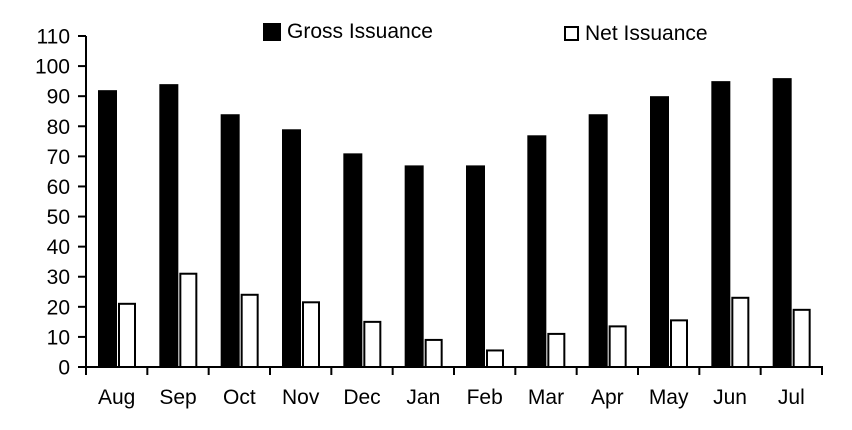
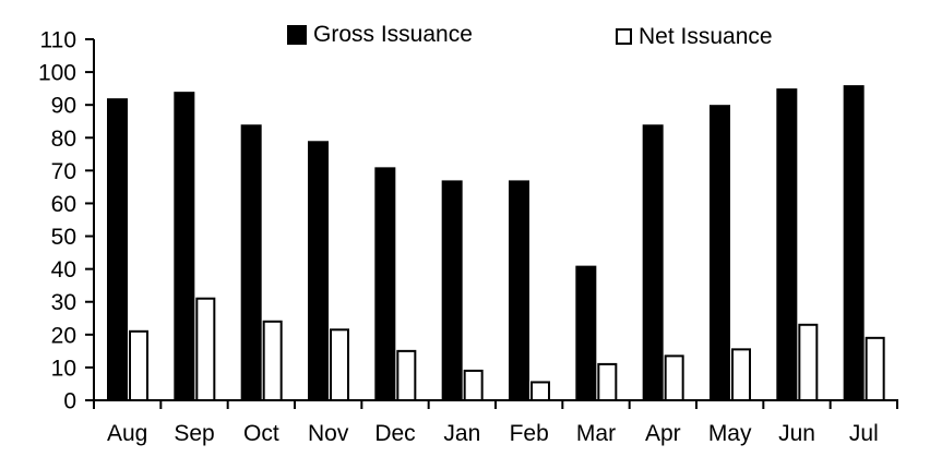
Gross Issuance/Mar: 77 -> 41
